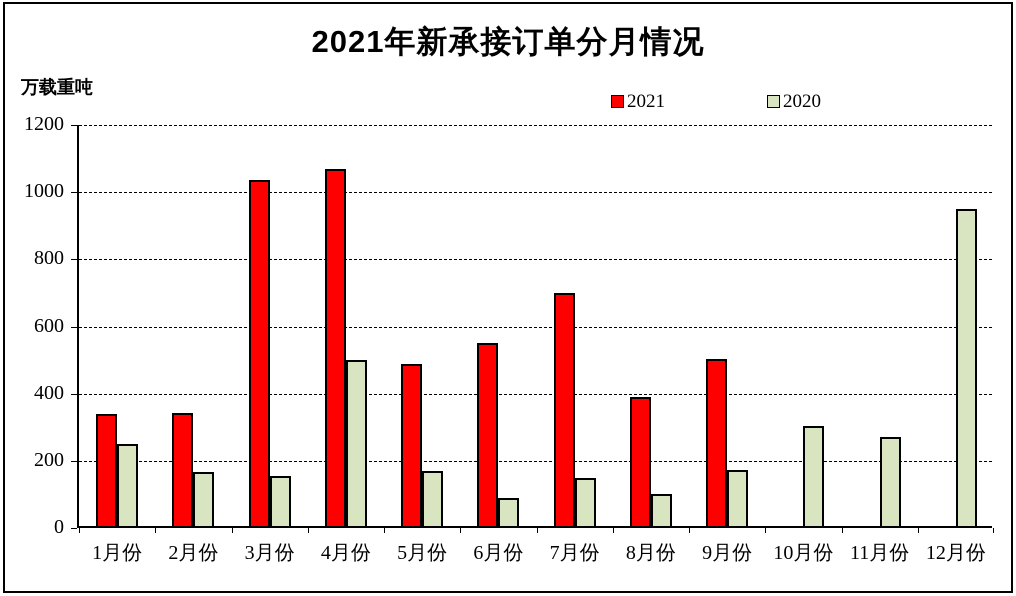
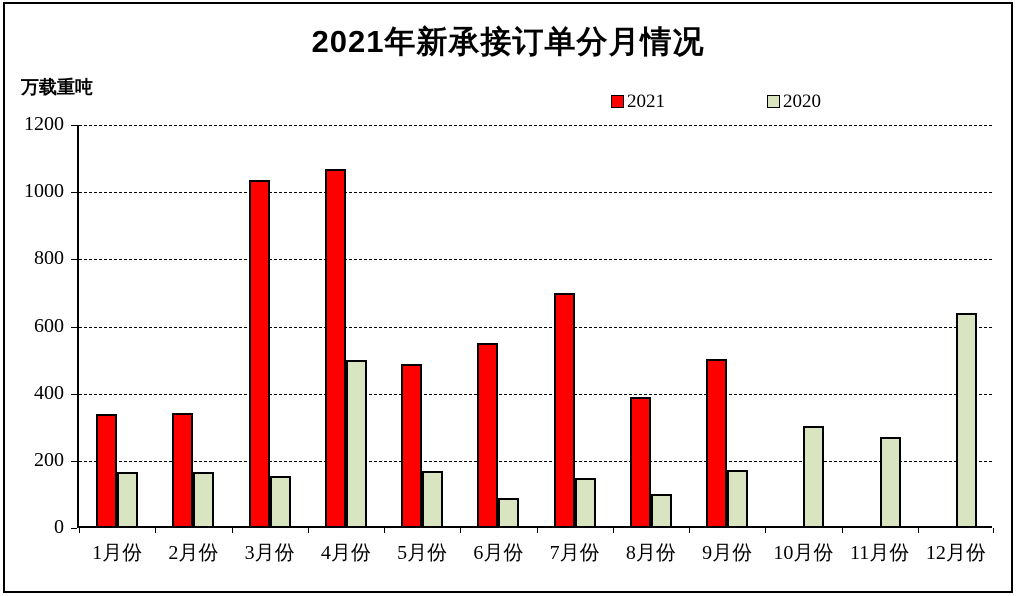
2020/1月份: 250 -> 170
2020/12月份: 950 -> 640
